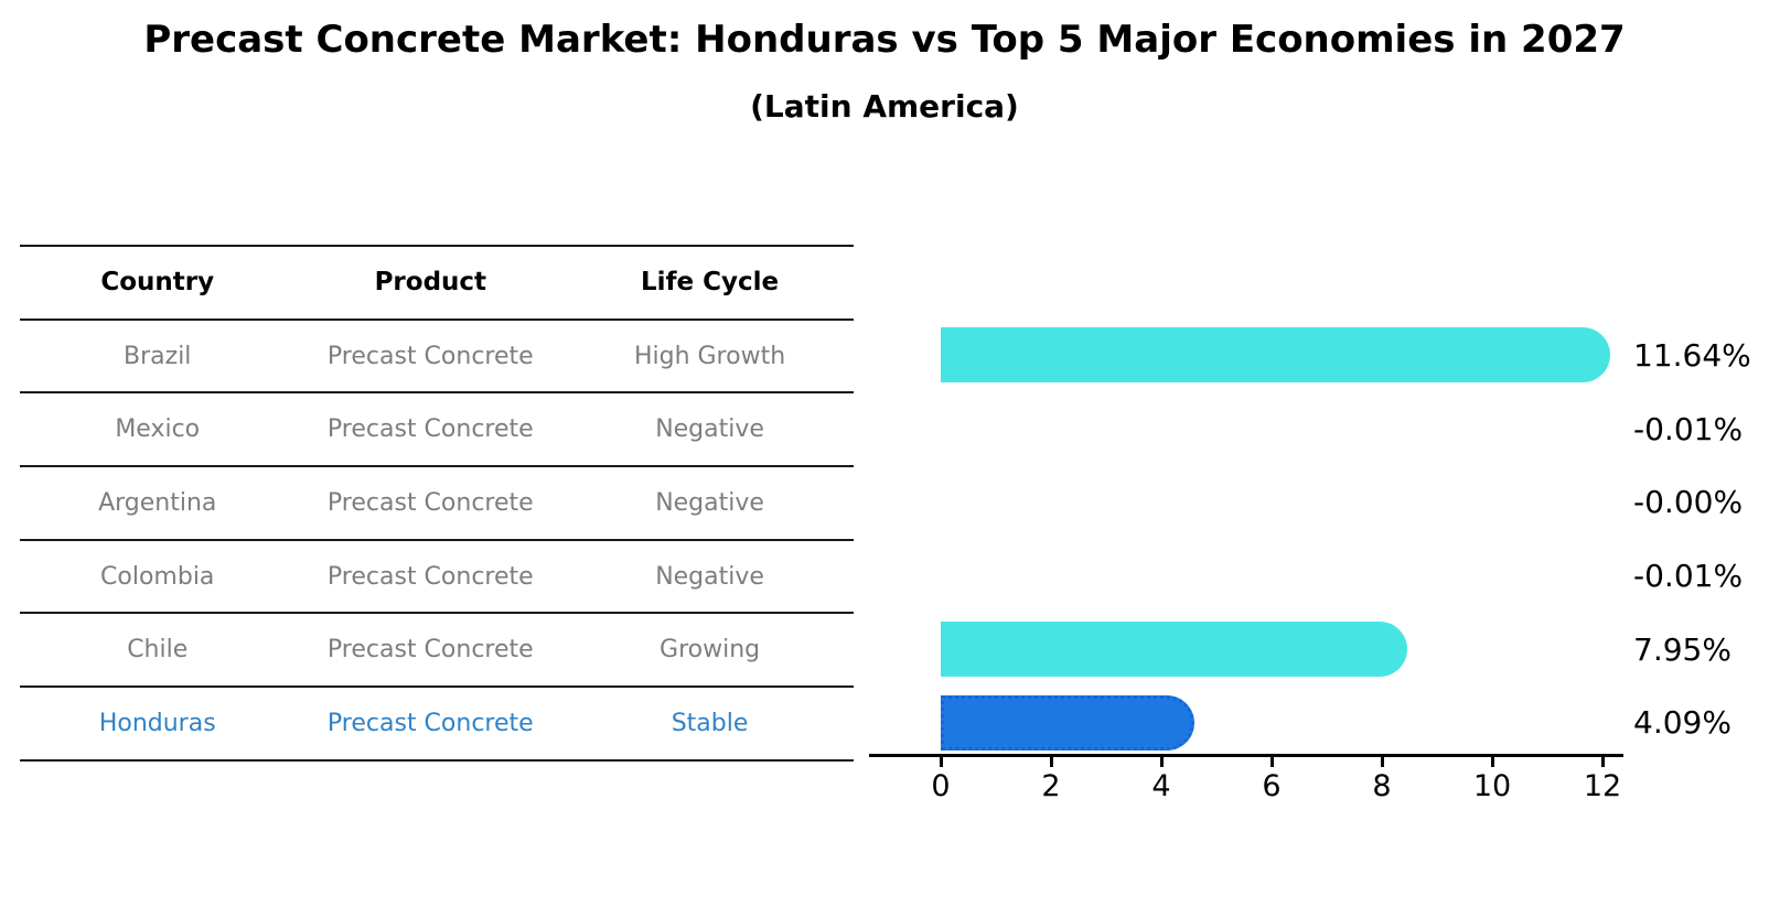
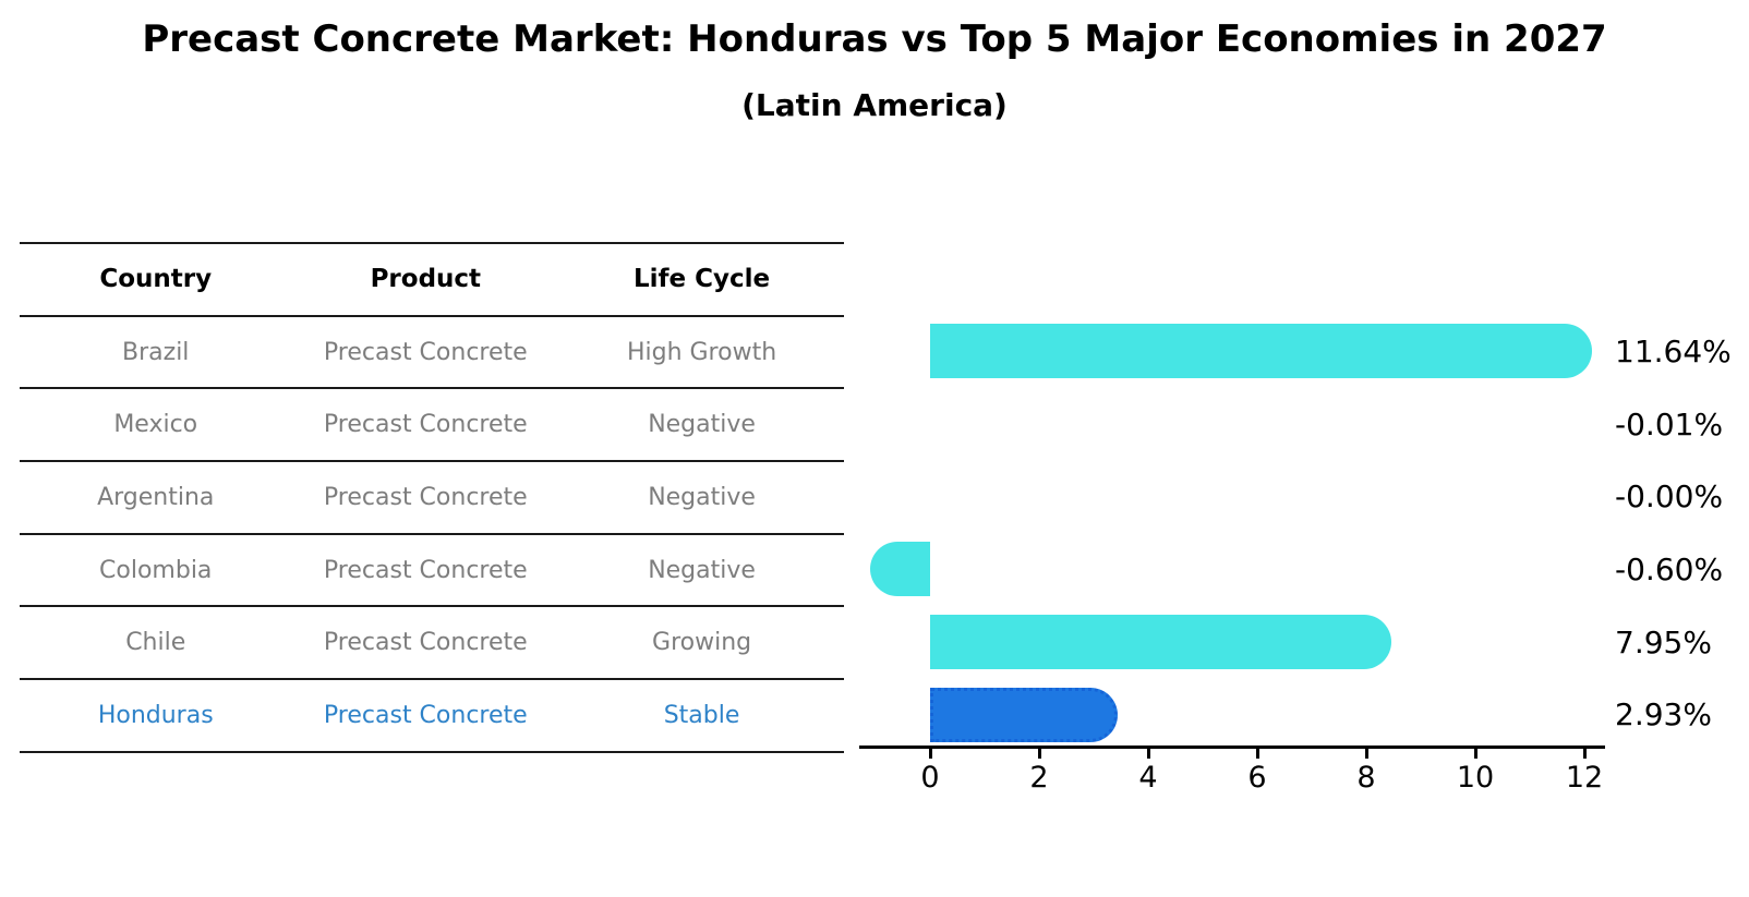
Colombia: -0.01% -> -0.60%
Honduras: 4.09% -> 2.93%
